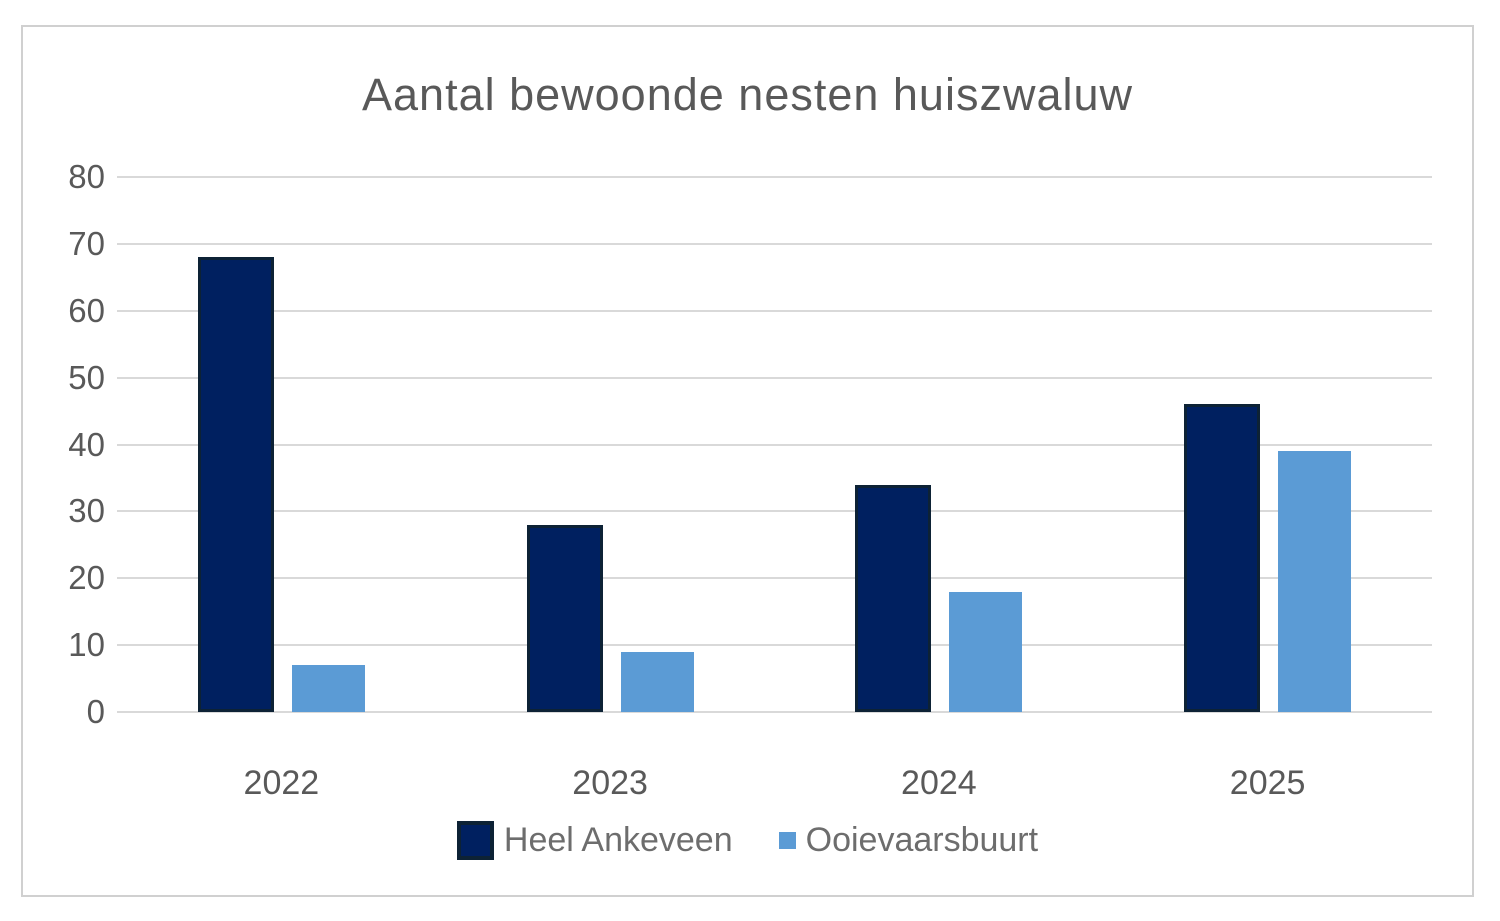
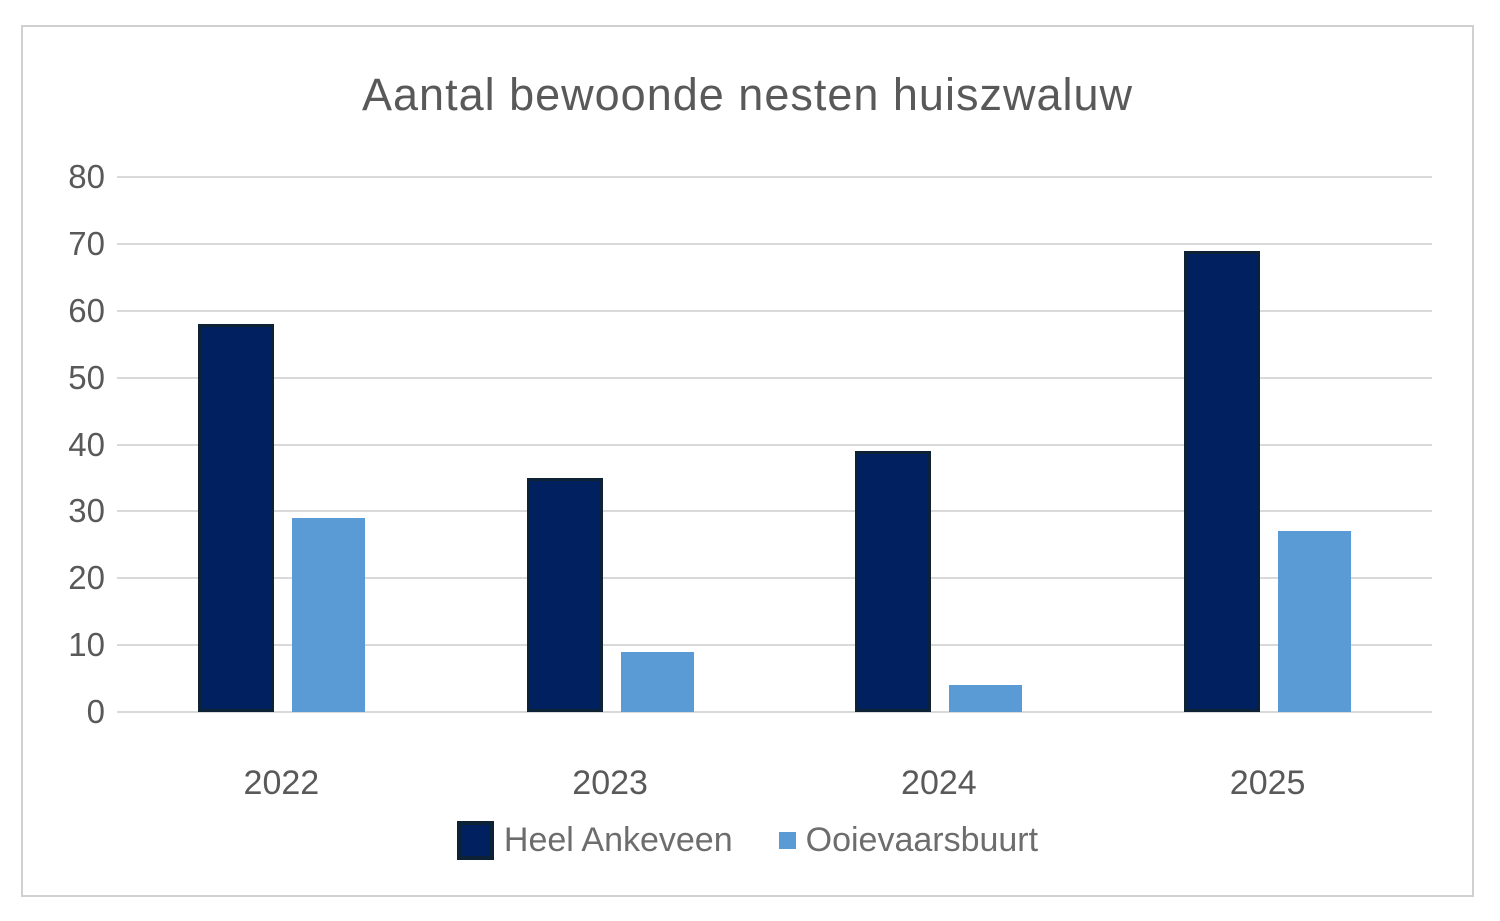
Heel Ankeveen/2022: 68 -> 58
Ooievaarsbuurt/2022: 7 -> 29
Heel Ankeveen/2023: 28 -> 35
Heel Ankeveen/2024: 34 -> 39
Ooievaarsbuurt/2024: 18 -> 4
Heel Ankeveen/2025: 46 -> 69
Ooievaarsbuurt/2025: 39 -> 27
